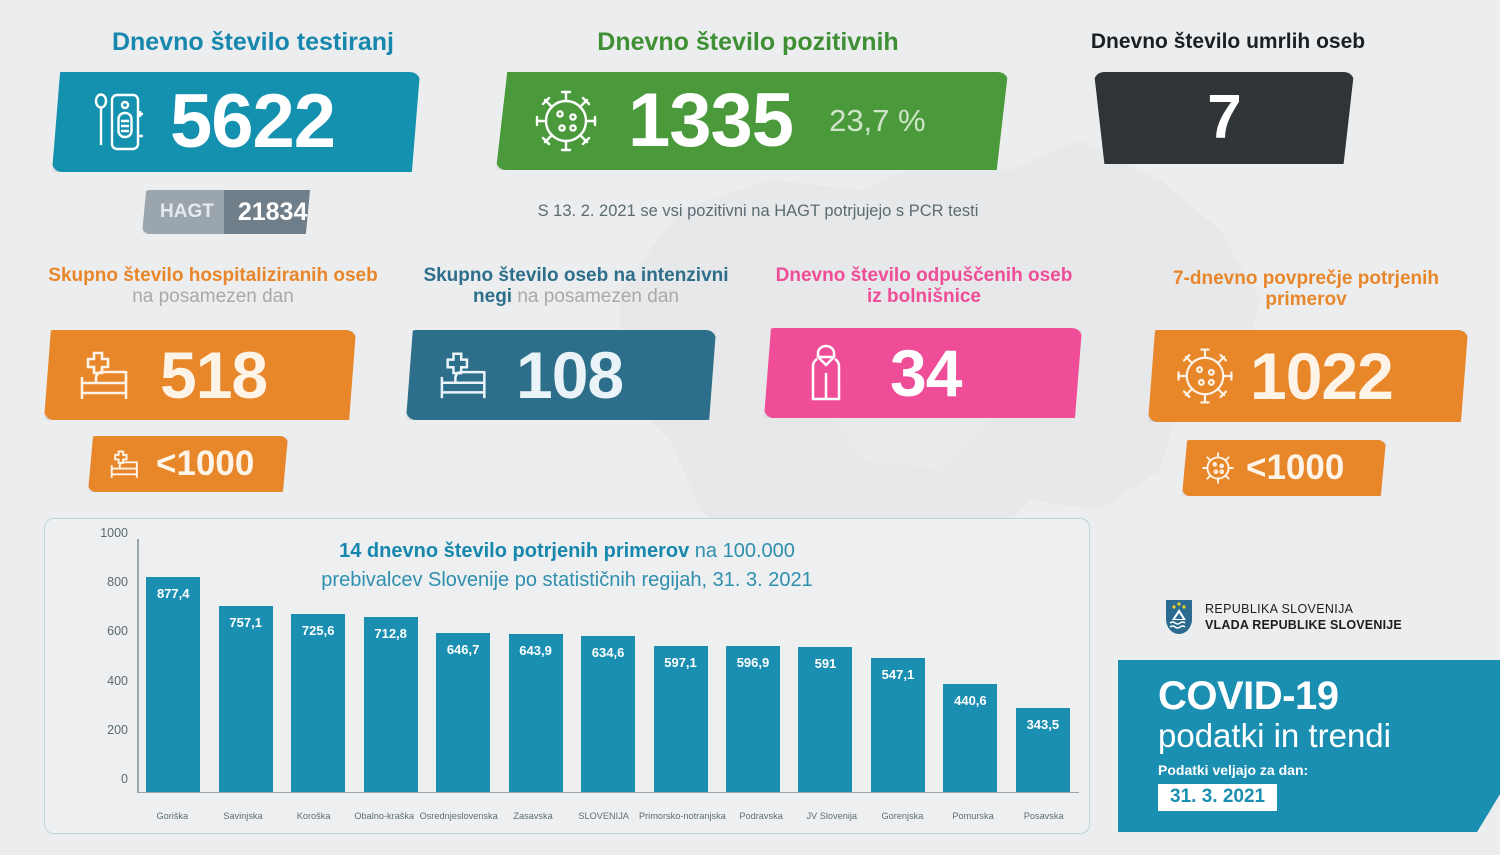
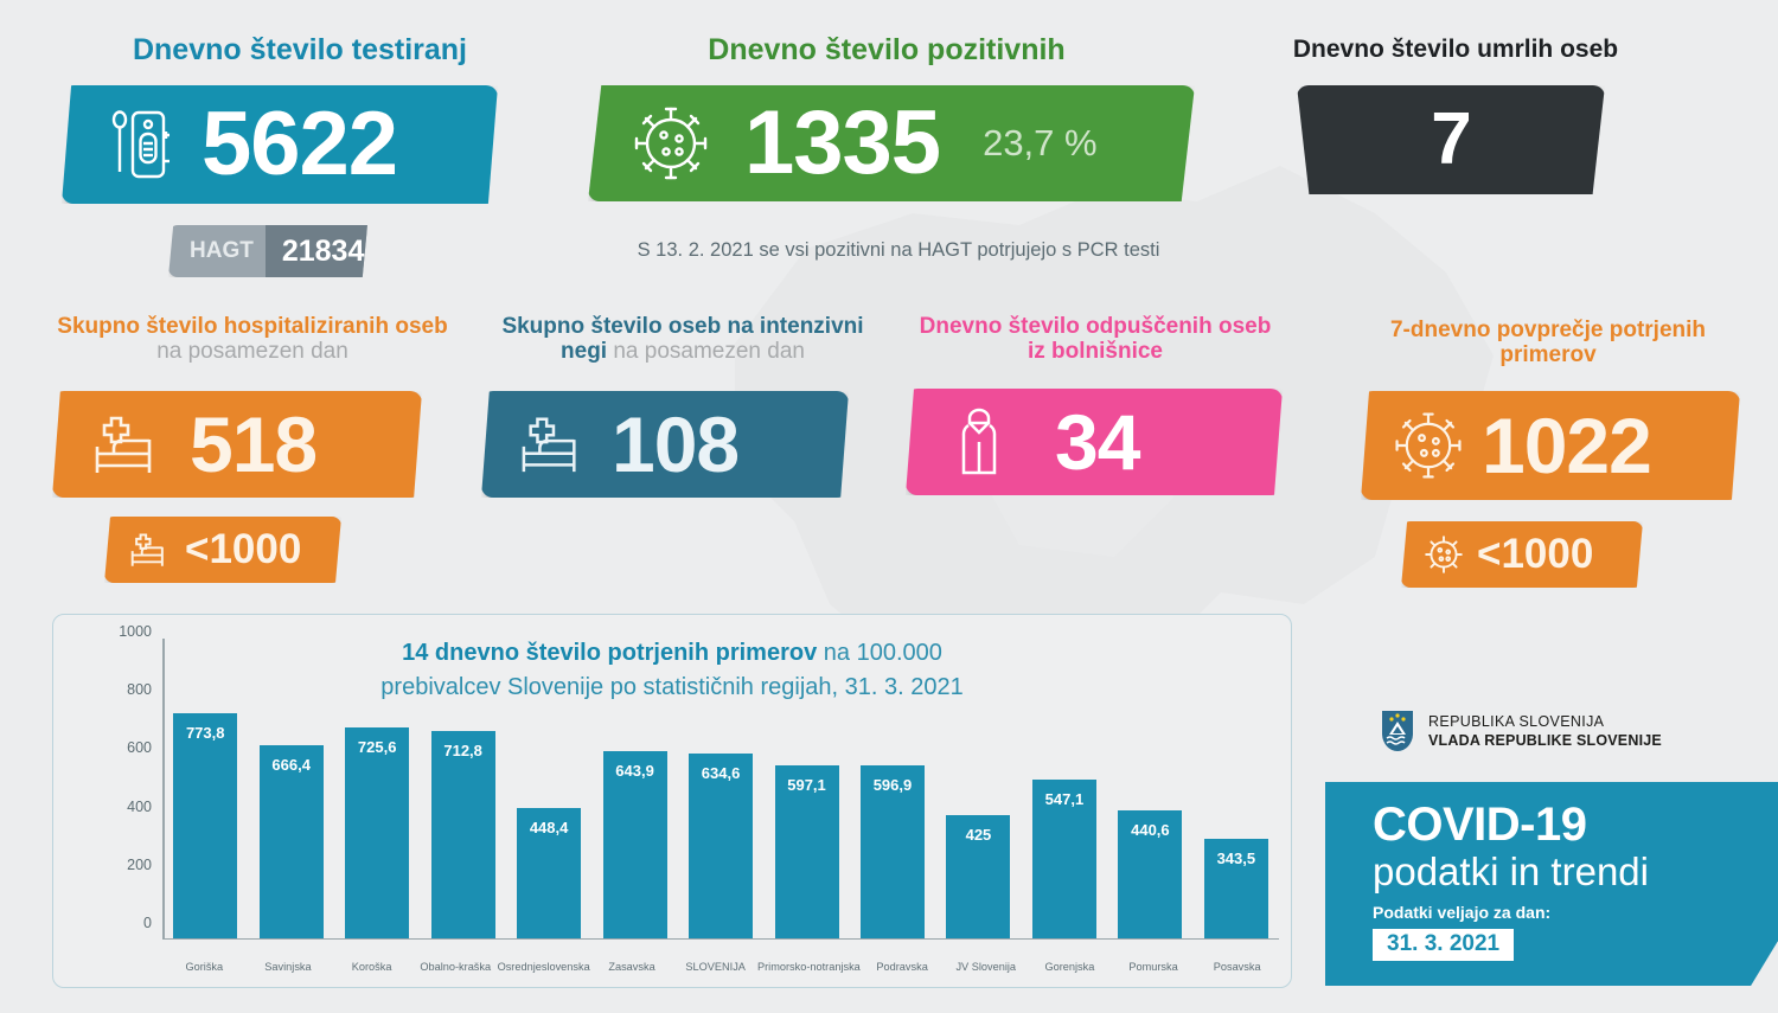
Goriška: 877,4 -> 773,8
Savinjska: 757,1 -> 666,4
Osrednjeslovenska: 646,7 -> 448,4
JV Slovenija: 591 -> 425
